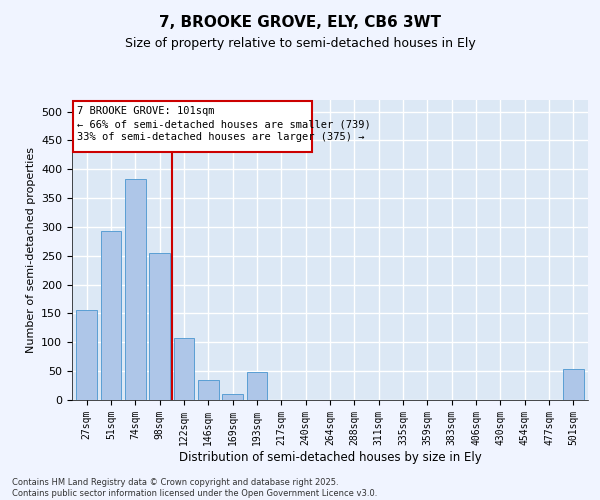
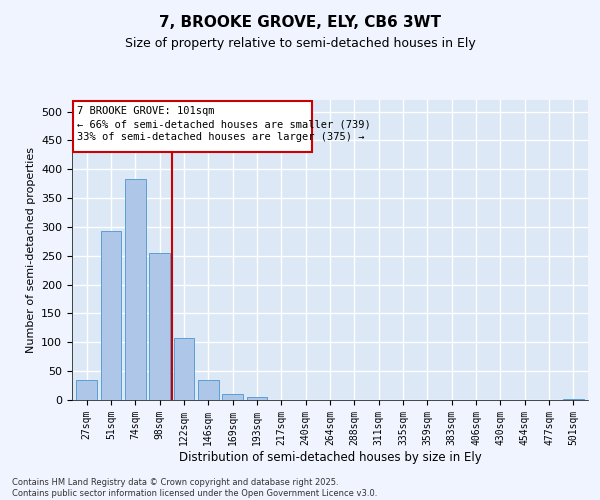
27sqm: 156 -> 35
193sqm: 48 -> 5
501sqm: 54 -> 2
